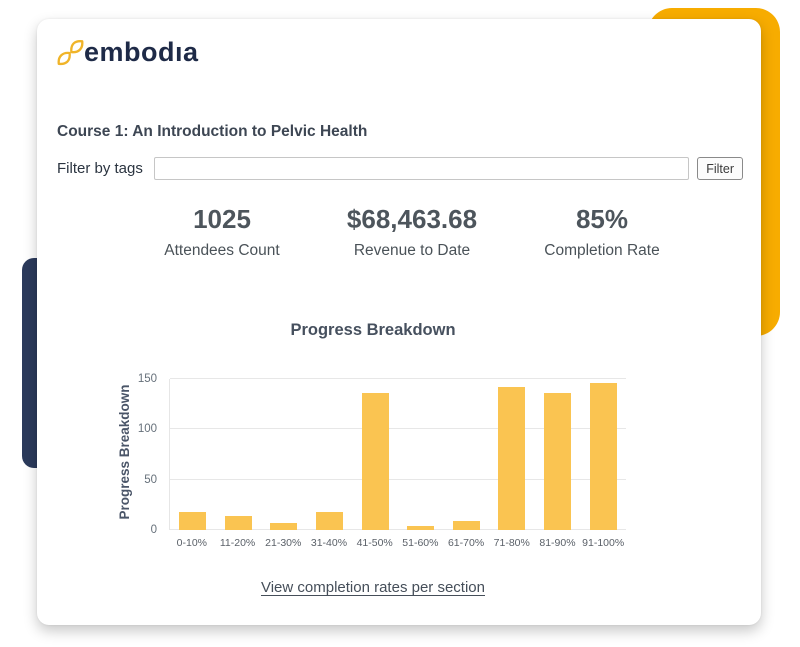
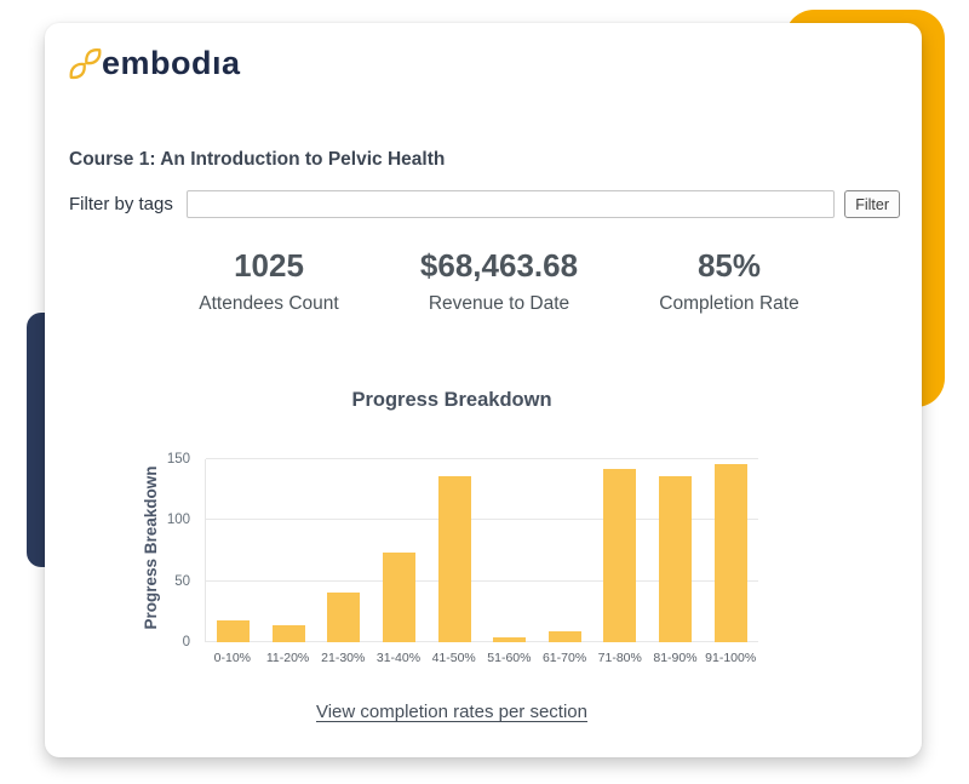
21-30%: 7 -> 41
31-40%: 18 -> 74
